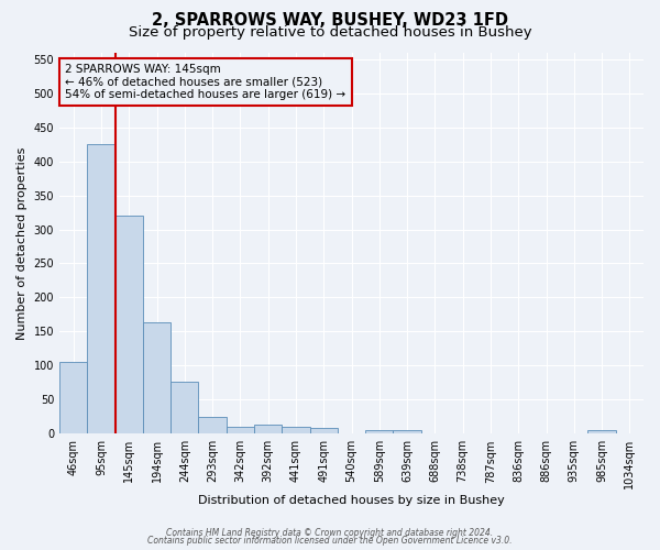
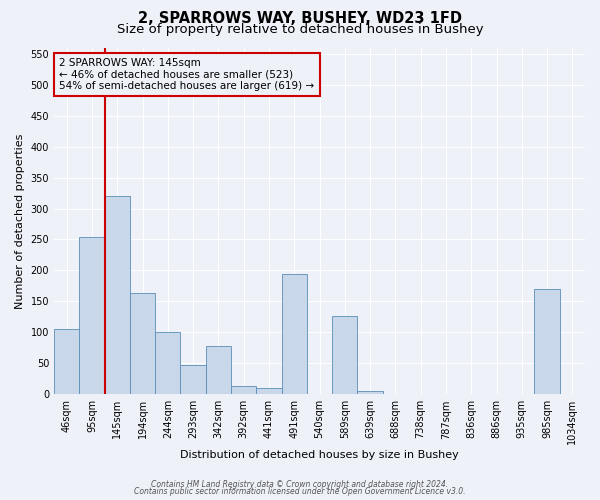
95sqm: 425 -> 254
244sqm: 77 -> 100
293sqm: 25 -> 48
342sqm: 11 -> 78
491sqm: 8 -> 194
589sqm: 5 -> 126
985sqm: 5 -> 170
